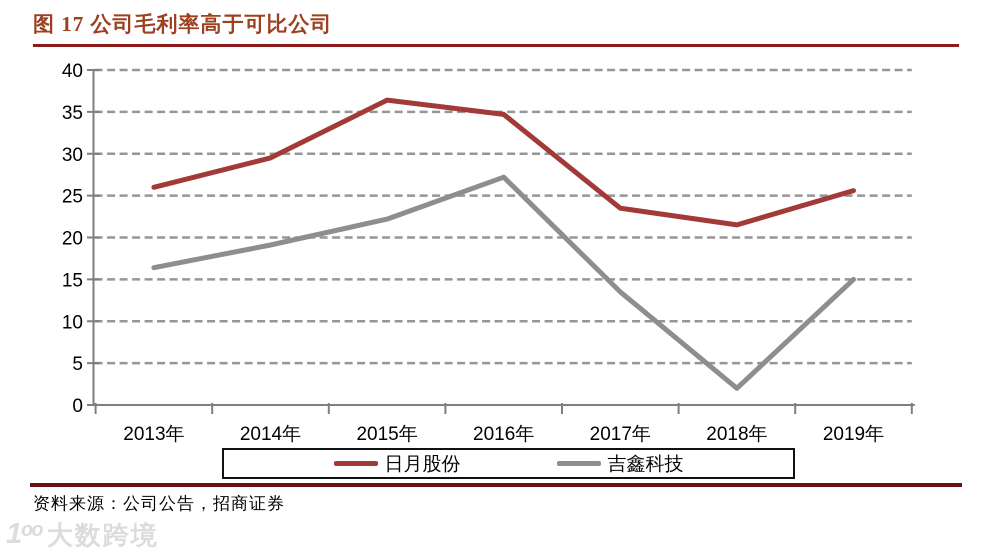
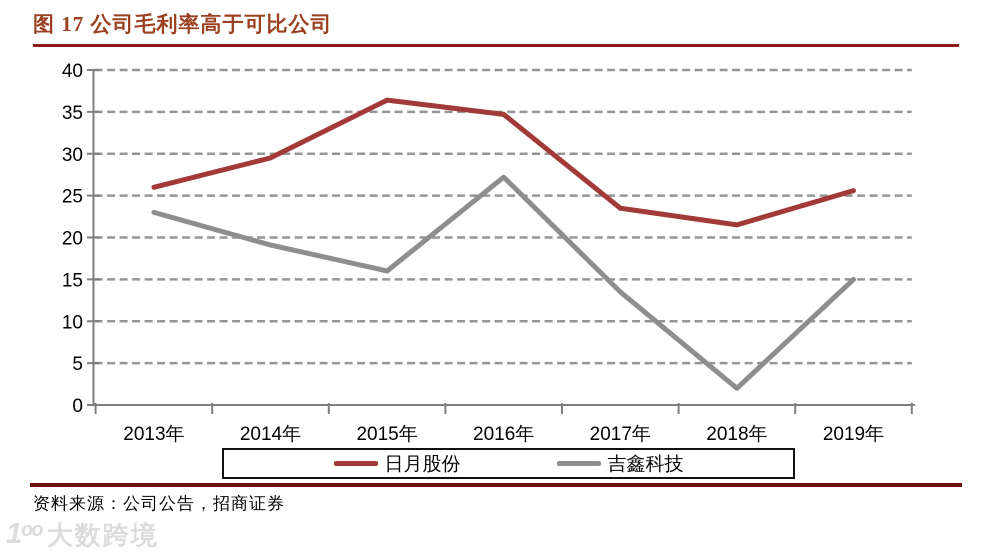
吉鑫科技/2013年: 16 -> 23
吉鑫科技/2015年: 22 -> 16
